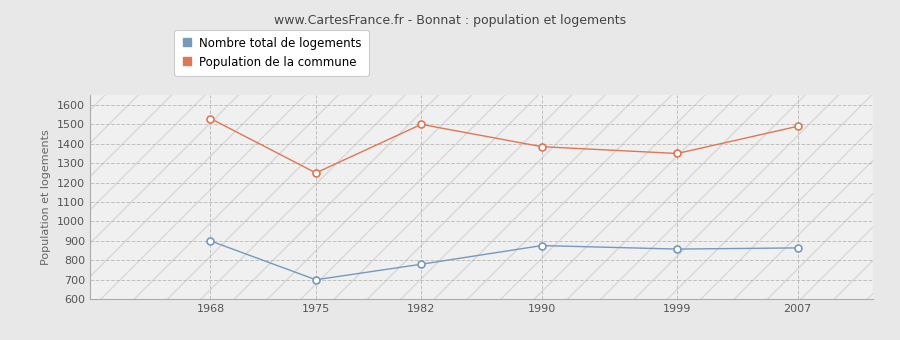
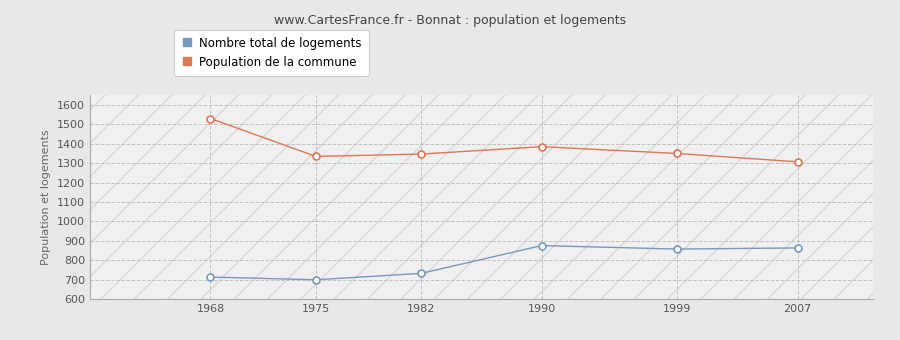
Nombre total de logements/1968: 900 -> 710
Population de la commune/1975: 1250 -> 1340
Nombre total de logements/1982: 780 -> 730
Population de la commune/1982: 1500 -> 1350
Population de la commune/2007: 1490 -> 1310
